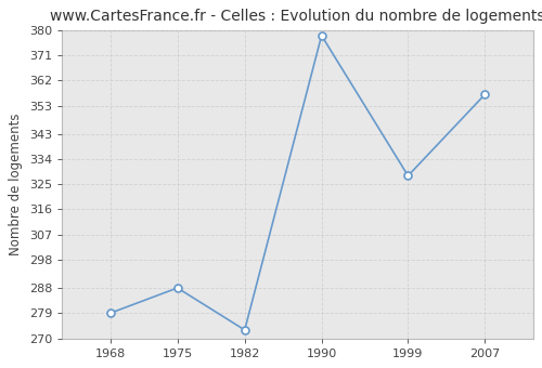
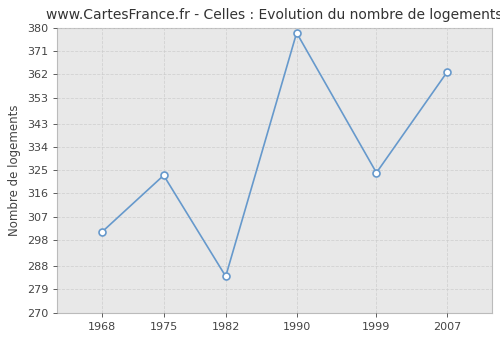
1968: 279 -> 301
1975: 288 -> 323
1982: 273 -> 284
1999: 328 -> 324
2007: 357 -> 363
